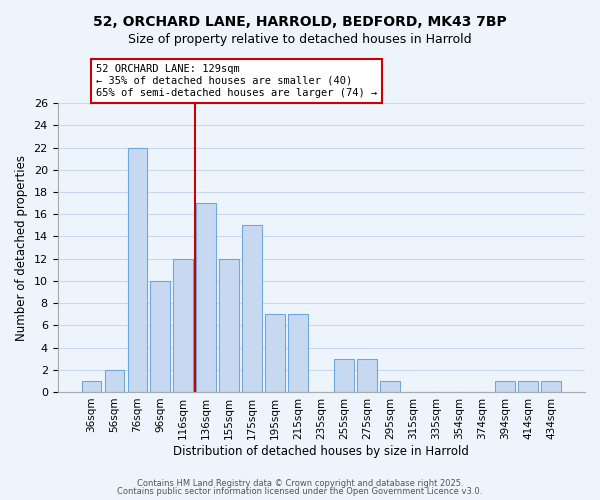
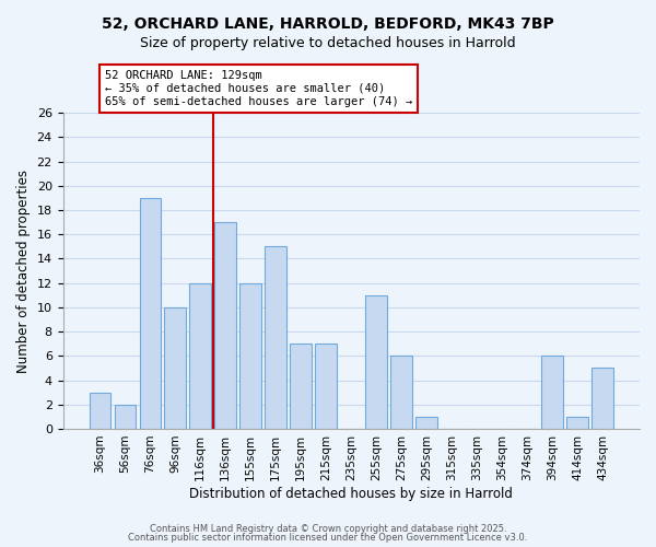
36sqm: 1 -> 3
76sqm: 22 -> 19
255sqm: 3 -> 11
275sqm: 3 -> 6
394sqm: 1 -> 6
434sqm: 1 -> 5
